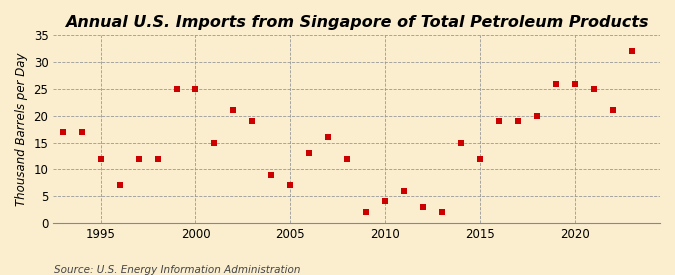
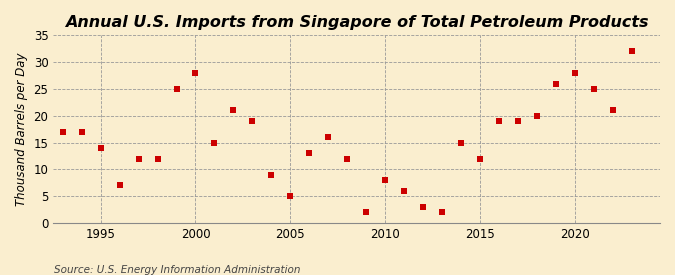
1995: 12 -> 14
2000: 25 -> 28
2005: 7 -> 5
2010: 4 -> 8
2020: 26 -> 28
